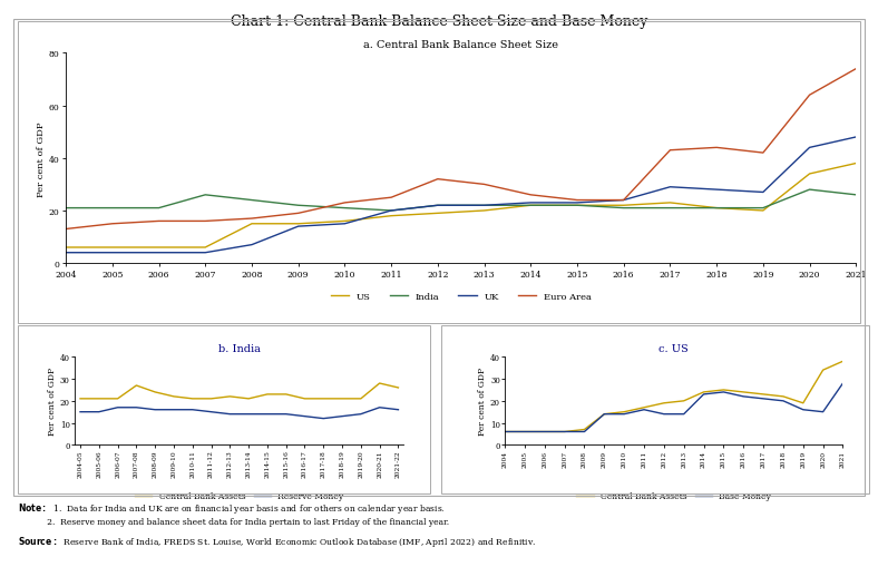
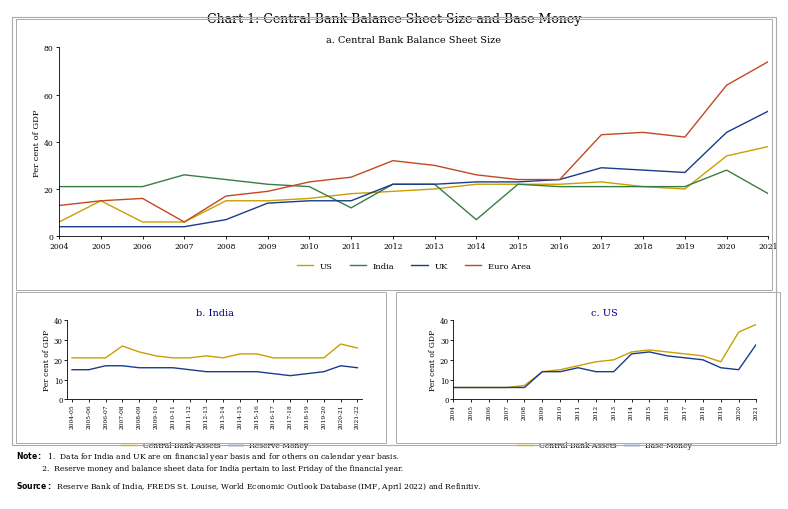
a. Central Bank Balance Sheet Size/US/2005: 6 -> 15
a. Central Bank Balance Sheet Size/Euro Area/2007: 16 -> 6
a. Central Bank Balance Sheet Size/India/2011: 20 -> 12
a. Central Bank Balance Sheet Size/UK/2011: 20 -> 15
a. Central Bank Balance Sheet Size/India/2014: 22 -> 7
a. Central Bank Balance Sheet Size/India/2021: 26 -> 18
a. Central Bank Balance Sheet Size/UK/2021: 48 -> 53
